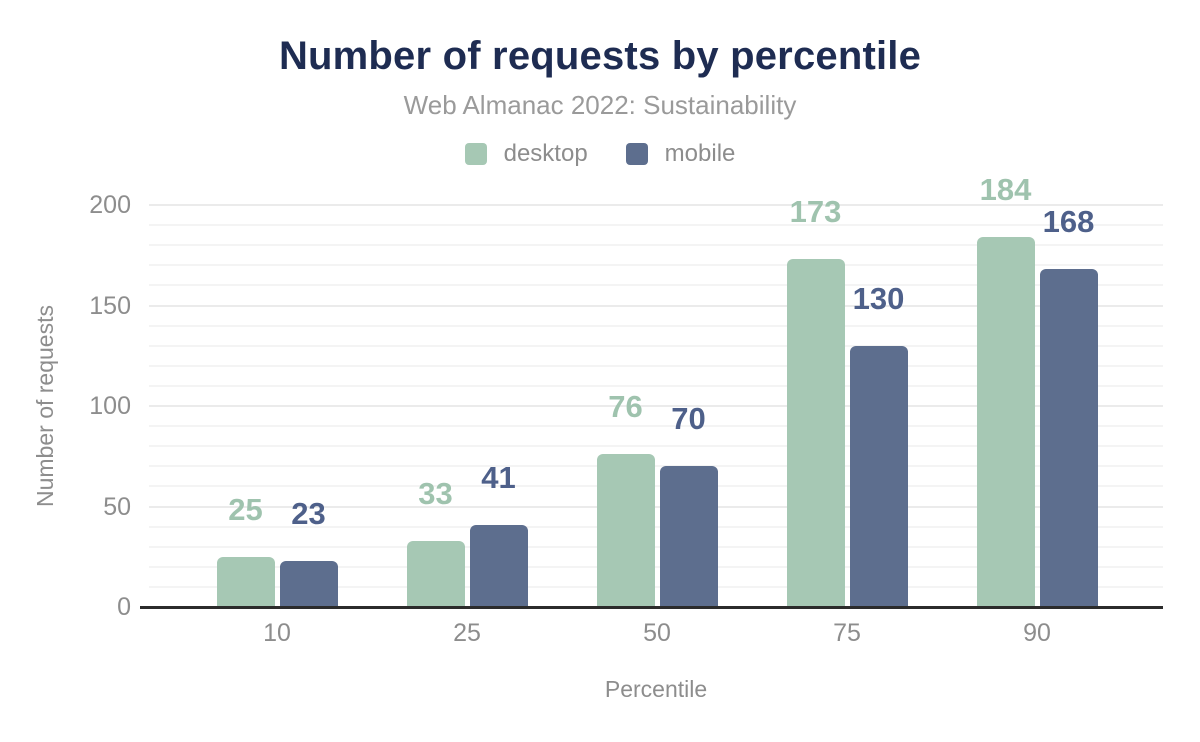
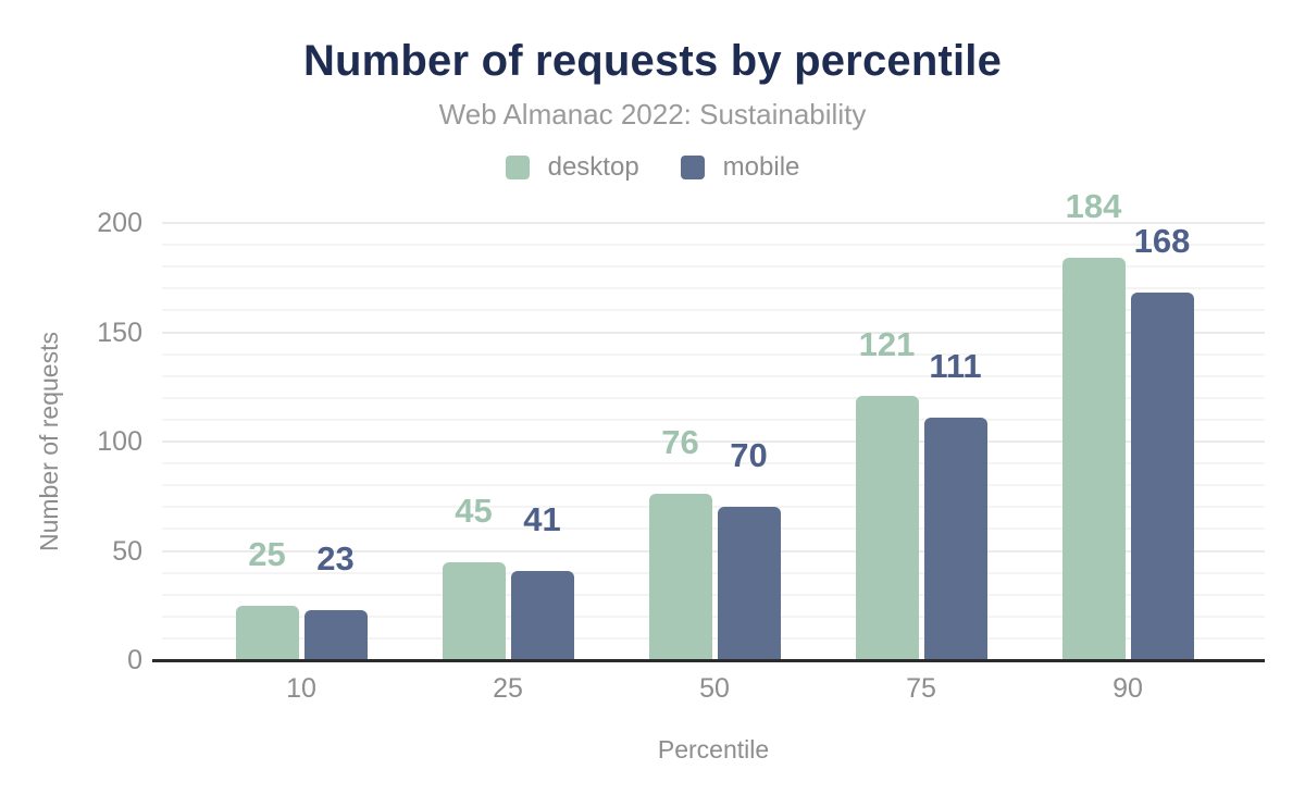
desktop/25: 33 -> 45
desktop/75: 173 -> 121
mobile/75: 130 -> 111
